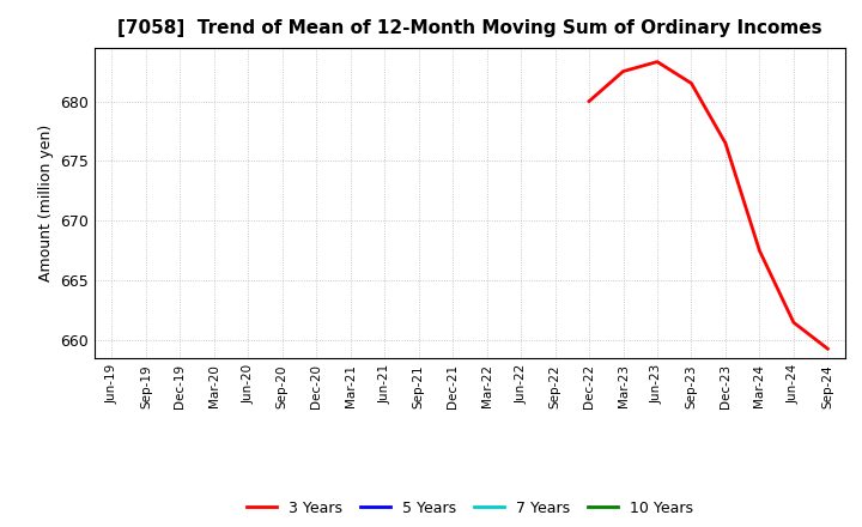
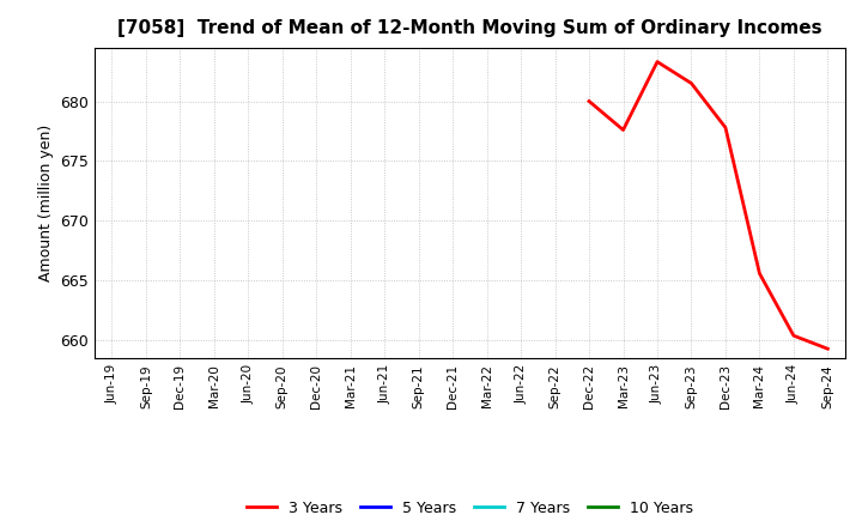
Mar-23: 682.5 -> 677.6
Dec-23: 676.5 -> 677.8
Mar-24: 667.5 -> 665.6
Jun-24: 661.5 -> 660.4
